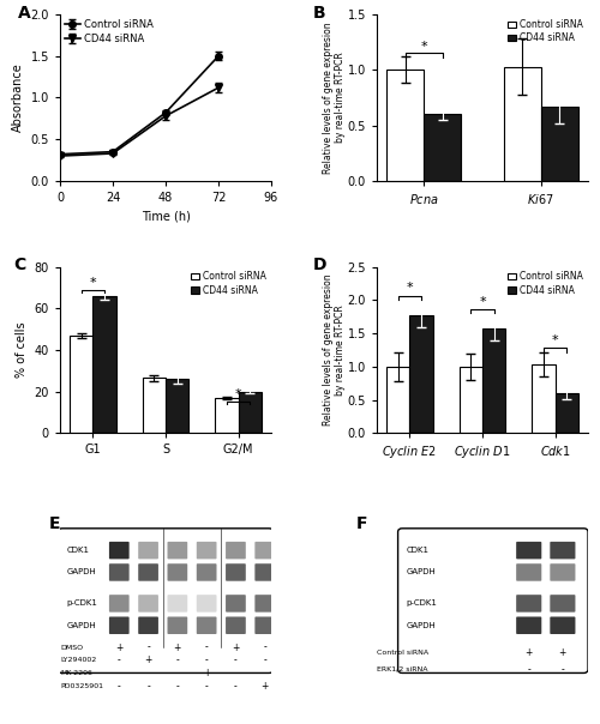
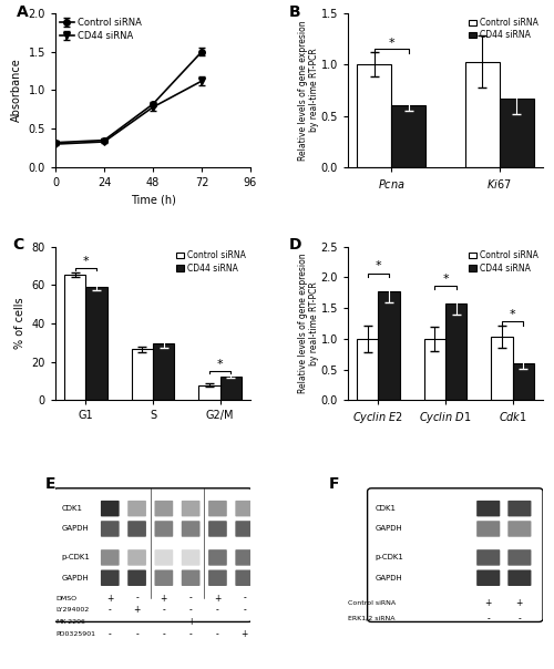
Control siRNA/G1: 47 -> 66
CD44 siRNA/G1: 66 -> 59
CD44 siRNA/S: 26 -> 30
Control siRNA/G2/M: 17 -> 8
CD44 siRNA/G2/M: 20 -> 12
